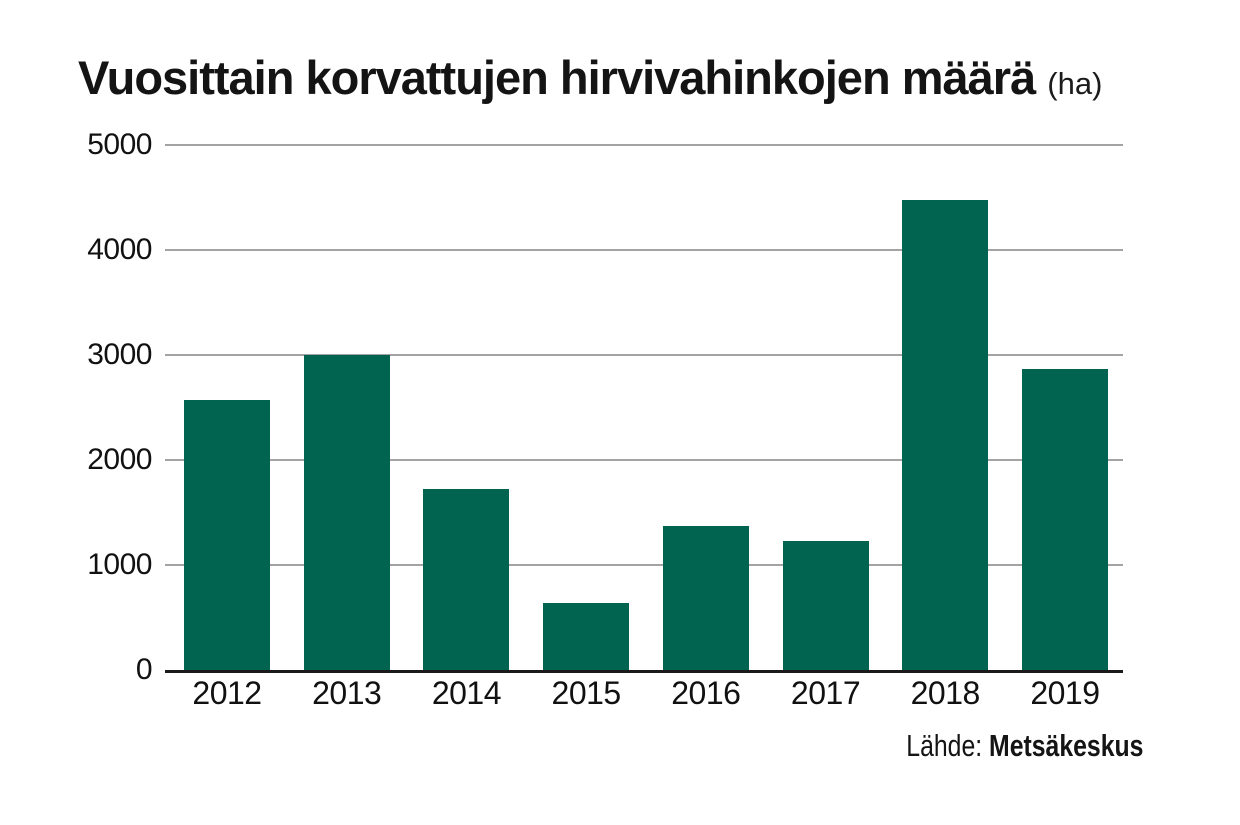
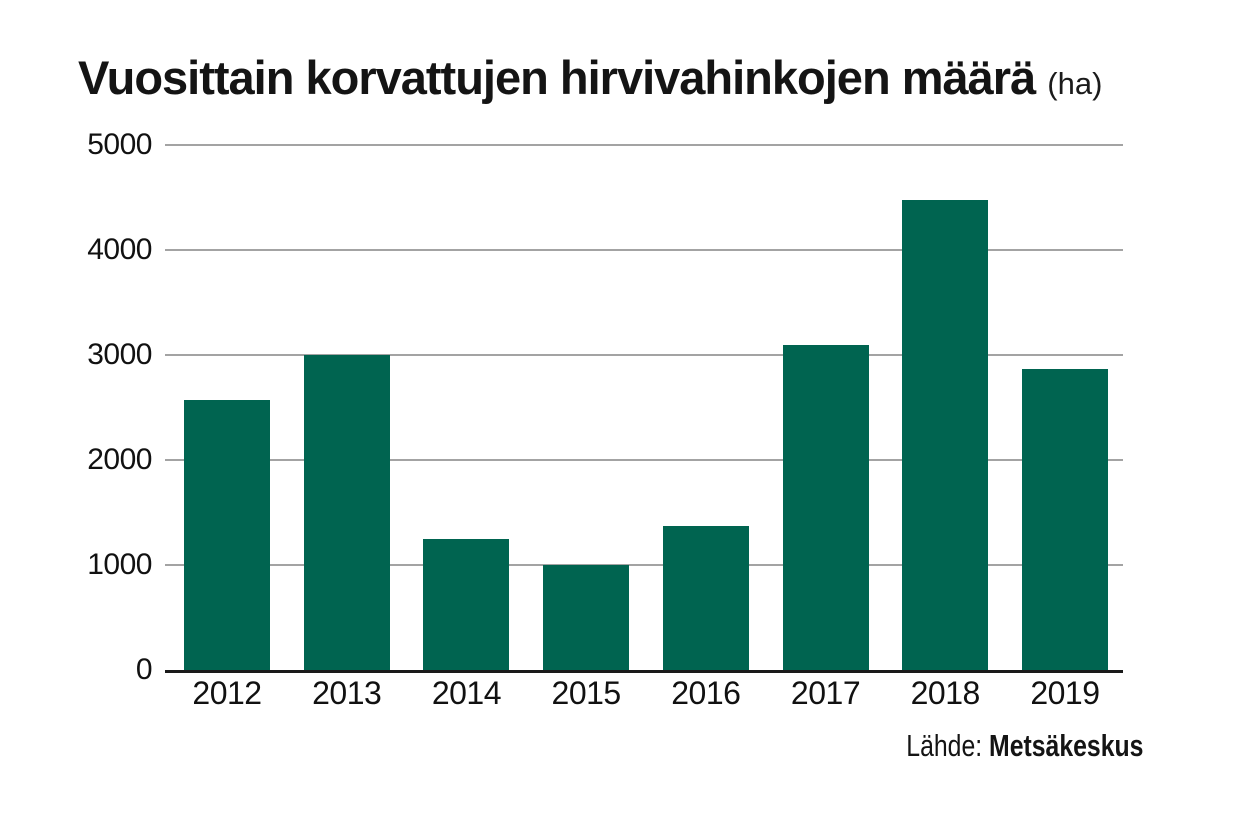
2014: 1720 -> 1250
2015: 640 -> 1000
2017: 1230 -> 3100
